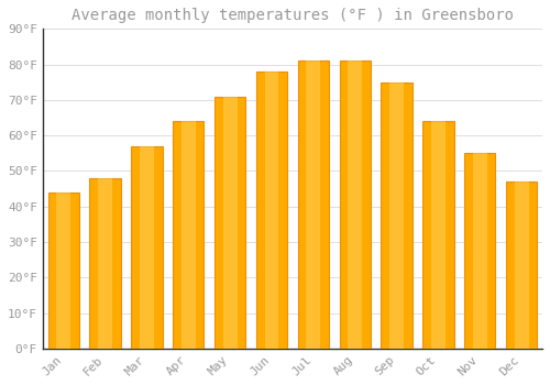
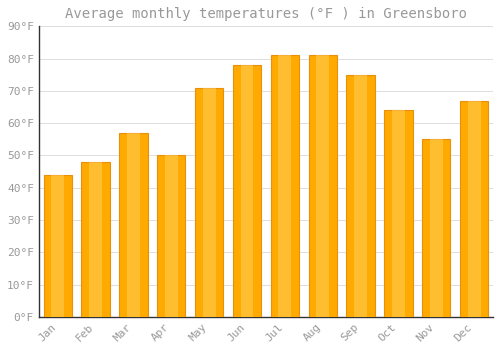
Apr: 64°F -> 50°F
Dec: 47°F -> 67°F
